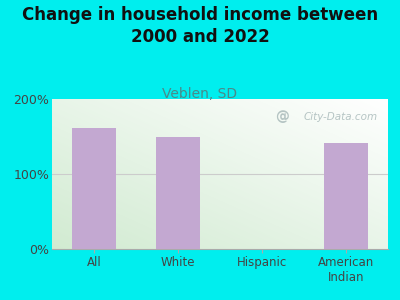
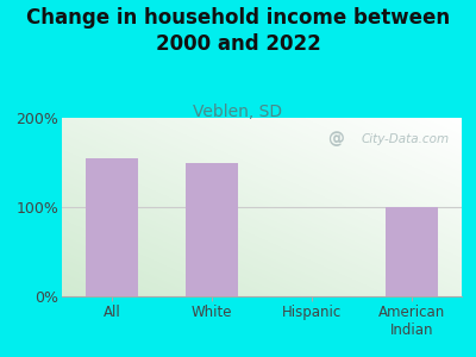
All: 162% -> 155%
American Indian: 142% -> 100%
